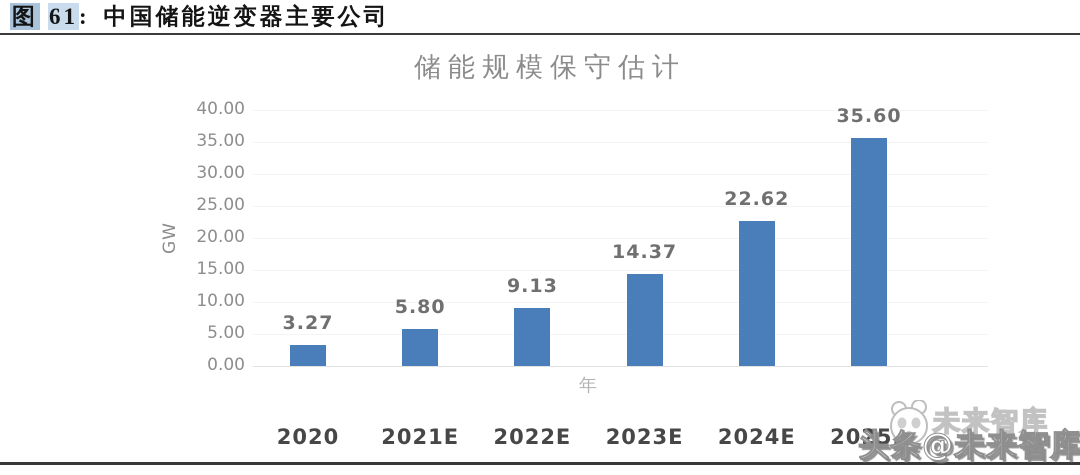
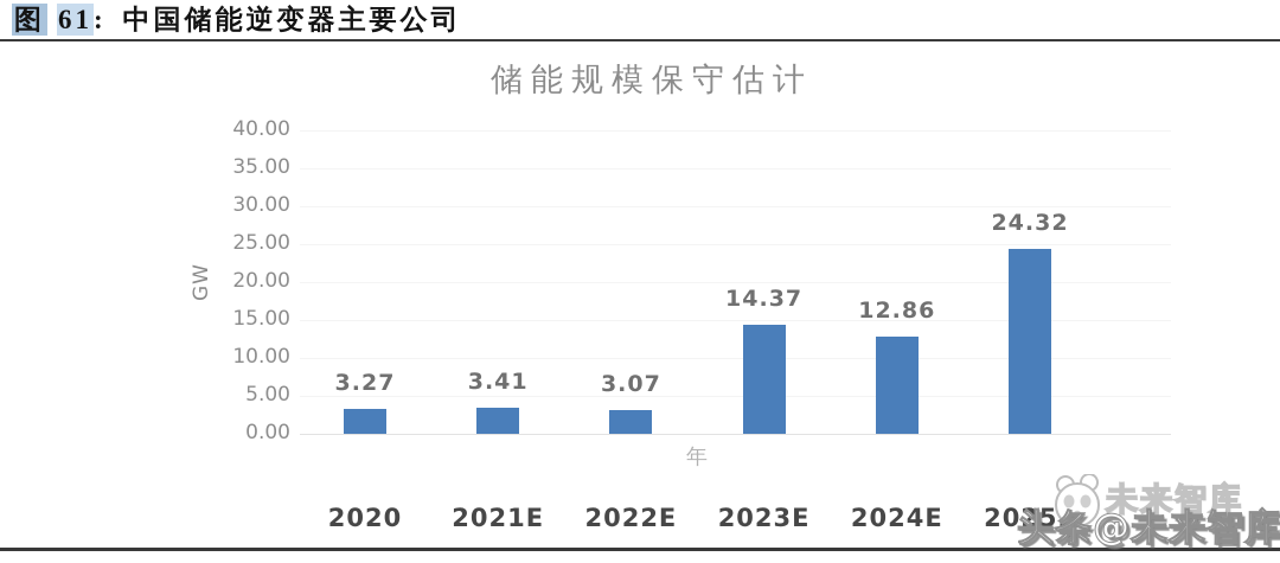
2021E: 5.80 -> 3.41
2022E: 9.13 -> 3.07
2024E: 22.62 -> 12.86
2025E: 35.60 -> 24.32
